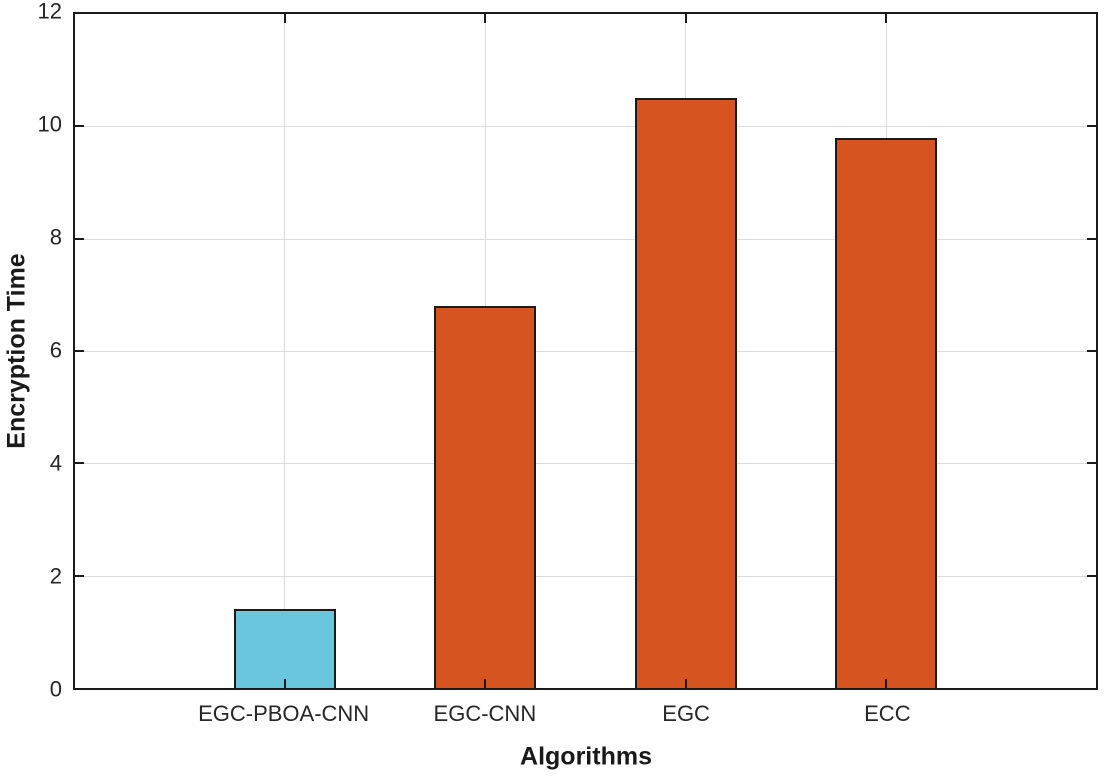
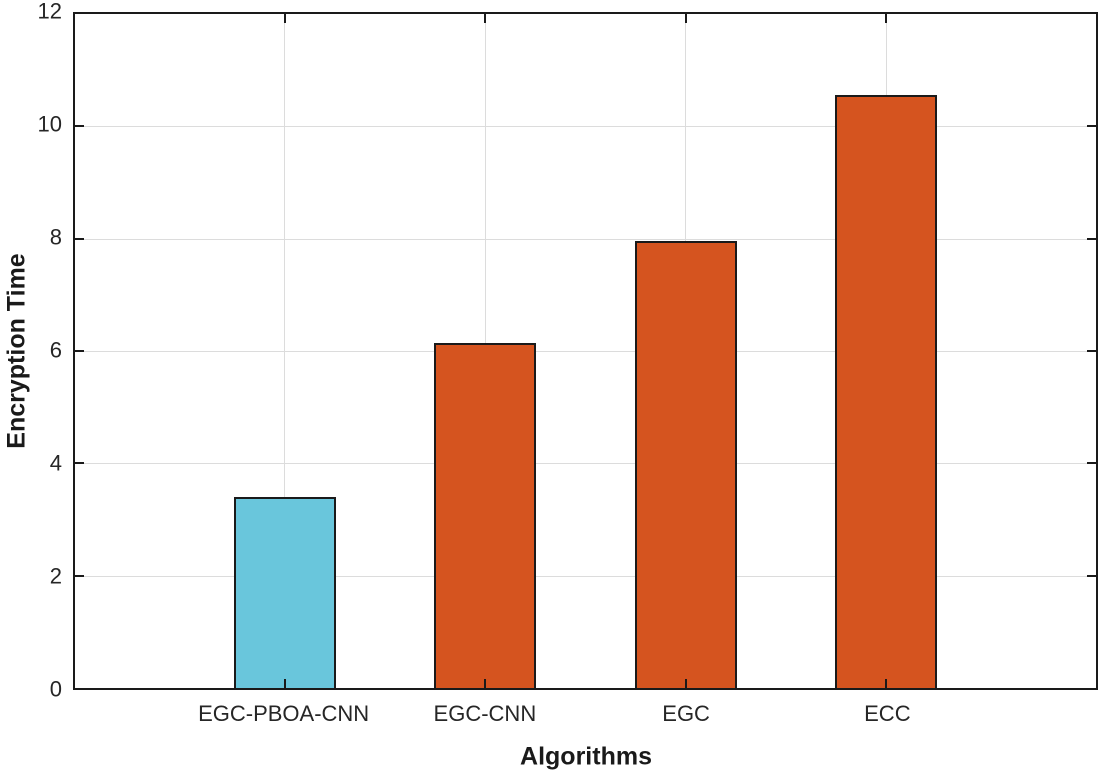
EGC-PBOA-CNN: 1.4 -> 3.4
EGC-CNN: 6.8 -> 6.2
EGC: 10.5 -> 8.0
ECC: 9.8 -> 10.6
